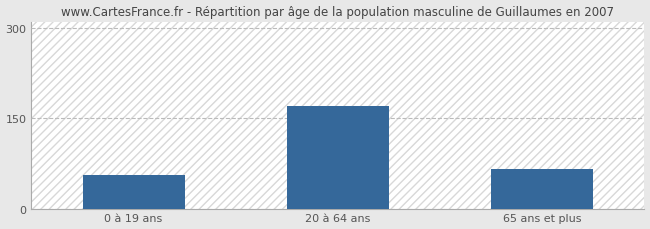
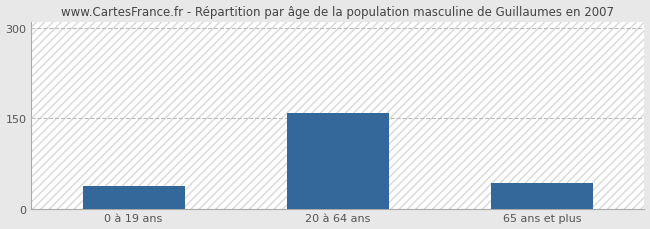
0 à 19 ans: 55 -> 38
20 à 64 ans: 170 -> 158
65 ans et plus: 65 -> 42
